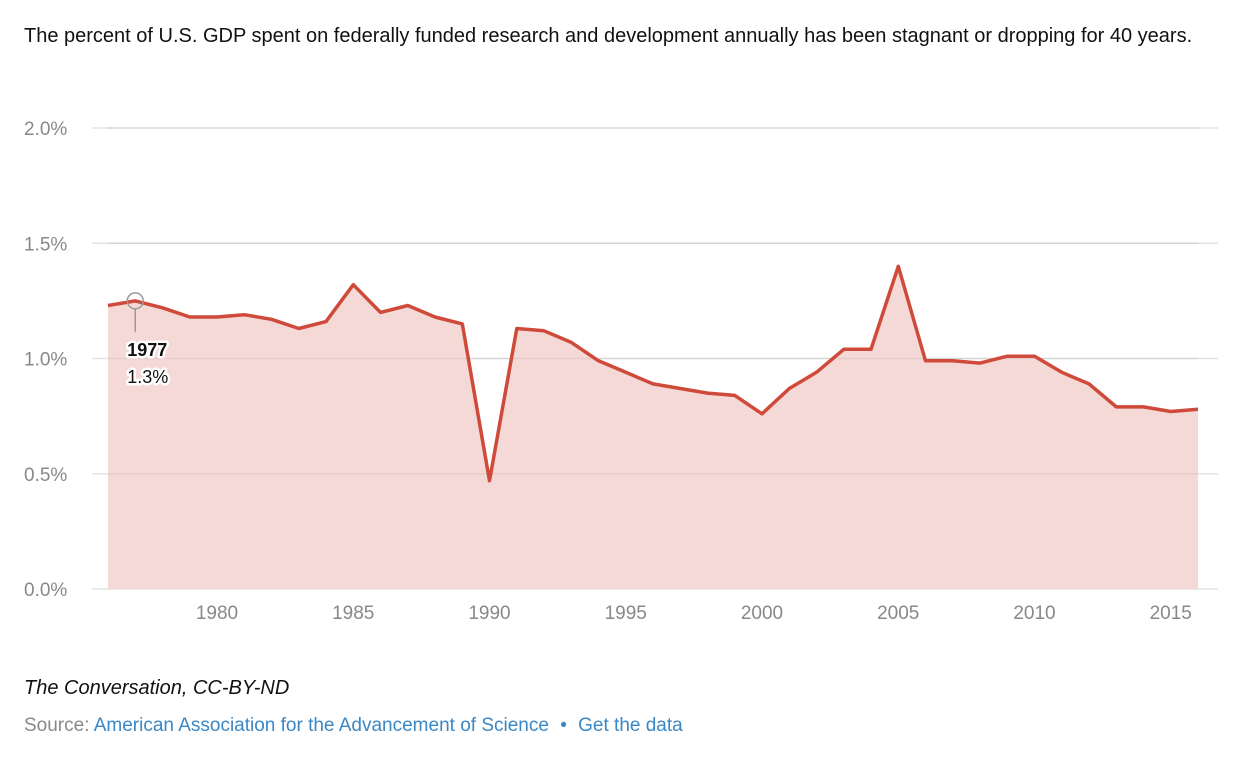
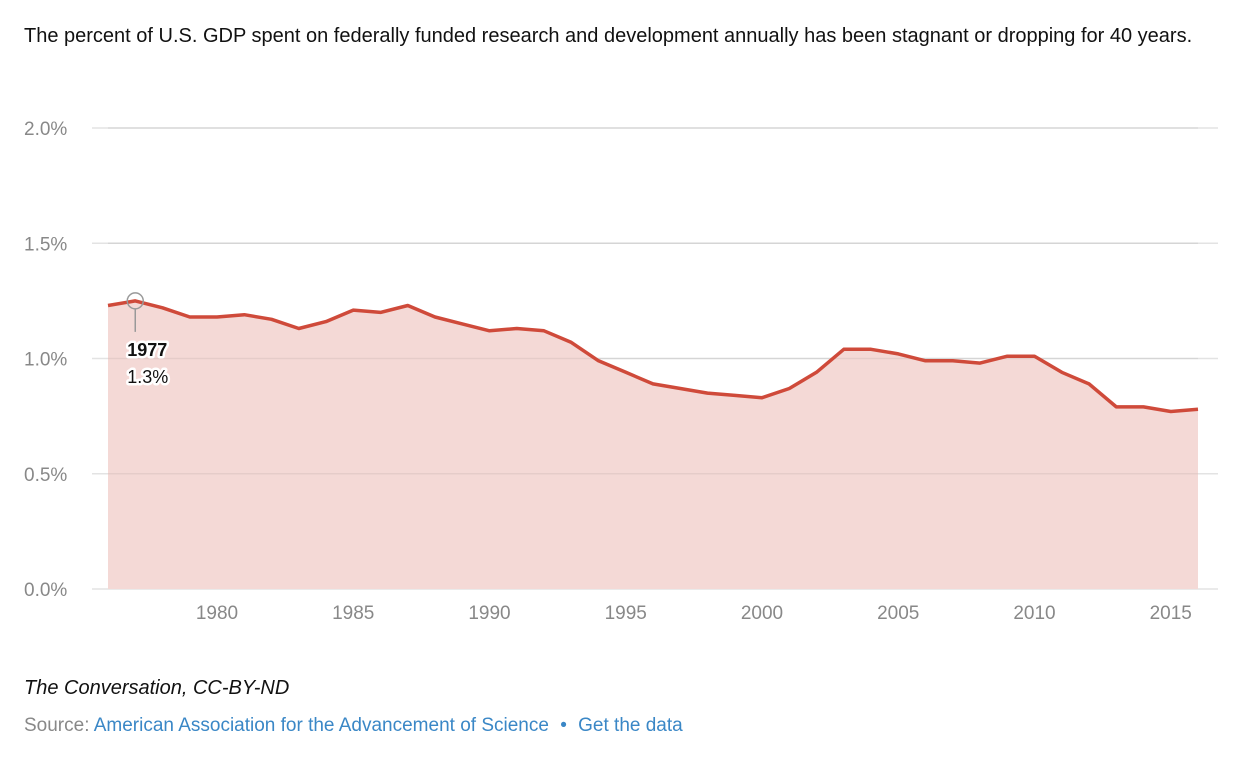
1985: 1.32% -> 1.21%
1990: 0.47% -> 1.12%
2000: 0.76% -> 0.83%
2005: 1.40% -> 1.02%
